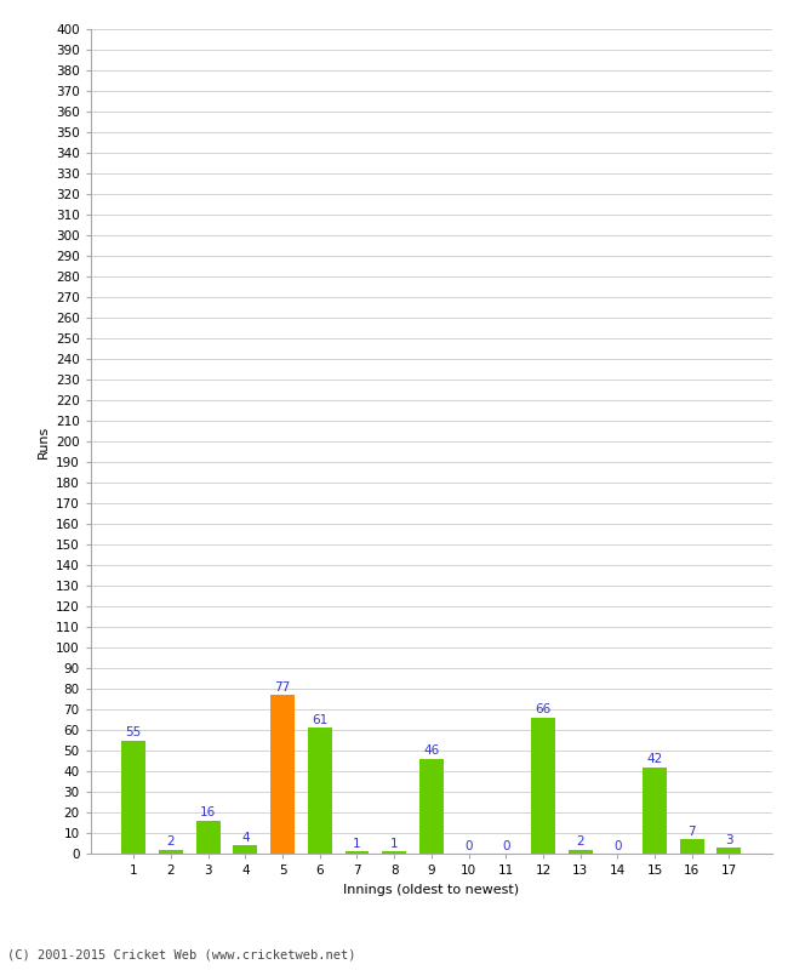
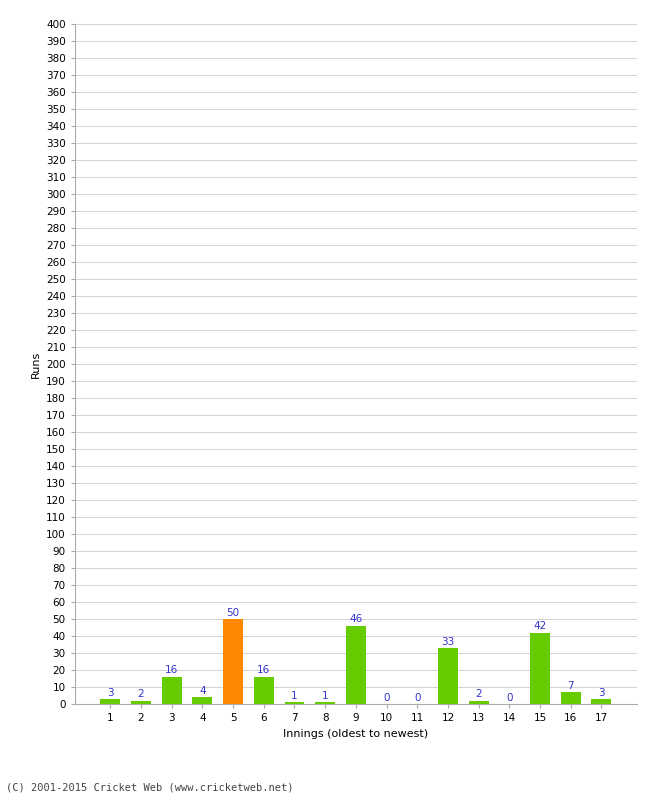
1: 55 -> 3
5: 77 -> 50
6: 61 -> 16
12: 66 -> 33
